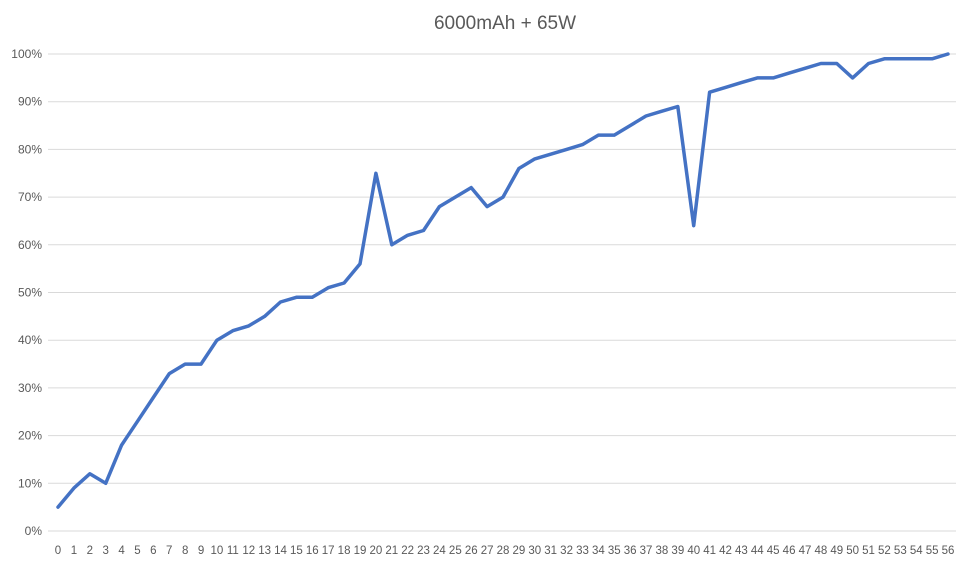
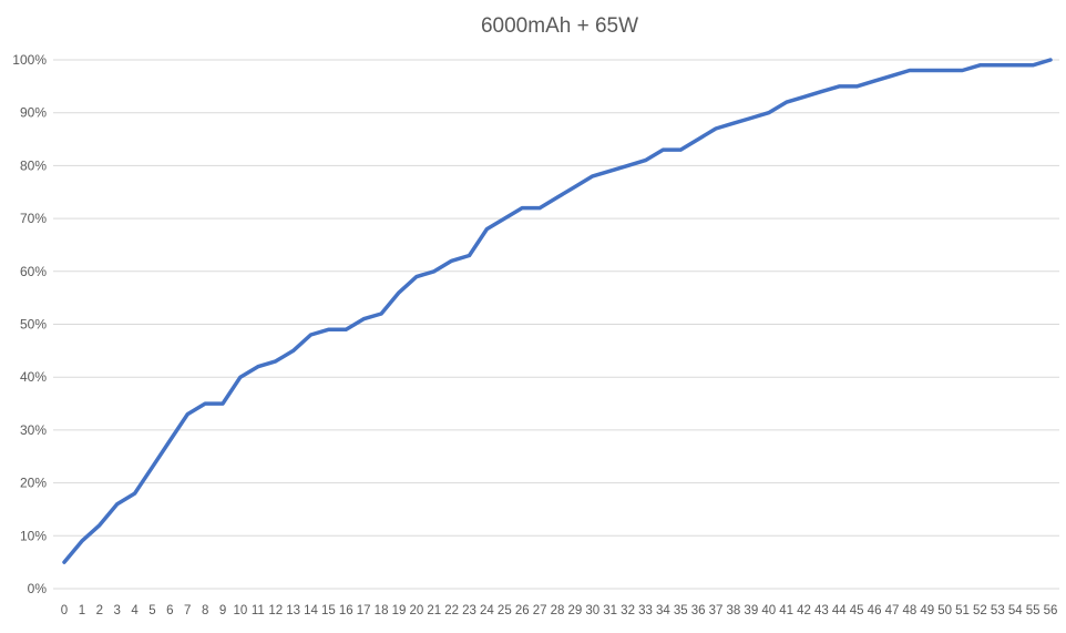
3: 10% -> 16%
20: 75% -> 59%
27: 68% -> 72%
28: 70% -> 74%
40: 64% -> 90%
50: 95% -> 98%
